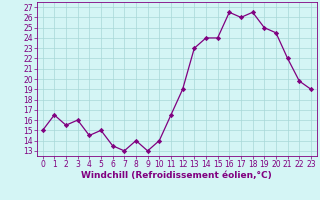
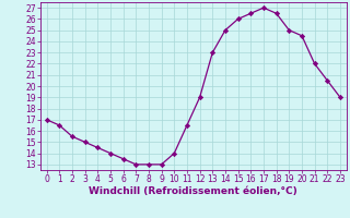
0: 15.0 -> 17.0
3: 16.0 -> 15.0
5: 15.0 -> 14.0
8: 14.0 -> 13.0
14: 24.0 -> 25.0
15: 24.0 -> 26.0
17: 26.0 -> 27.0
22: 19.8 -> 20.5
